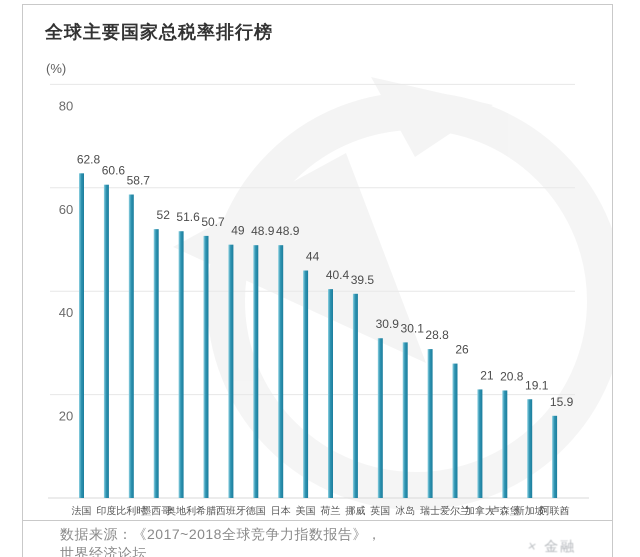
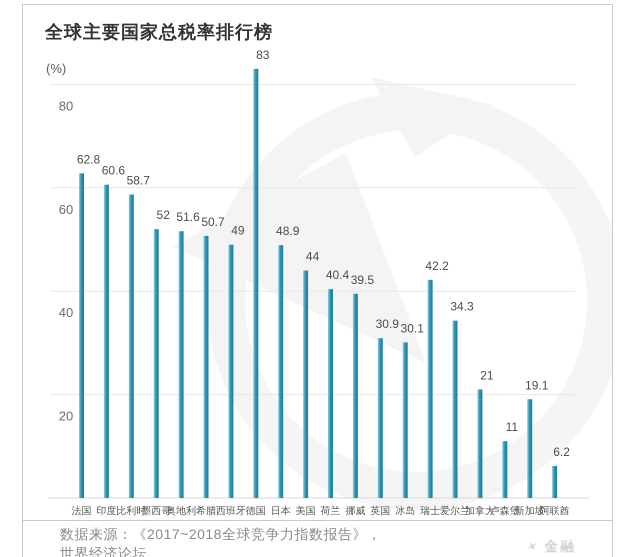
德国: 48.9 -> 83
瑞士: 28.8 -> 42.2
爱尔兰: 26 -> 34.3
卢森堡: 20.8 -> 11
阿联酋: 15.9 -> 6.2
